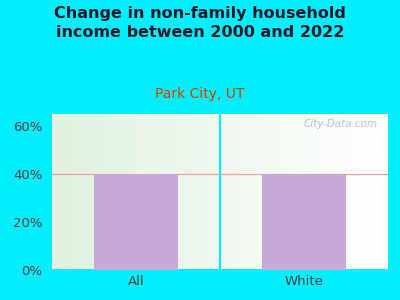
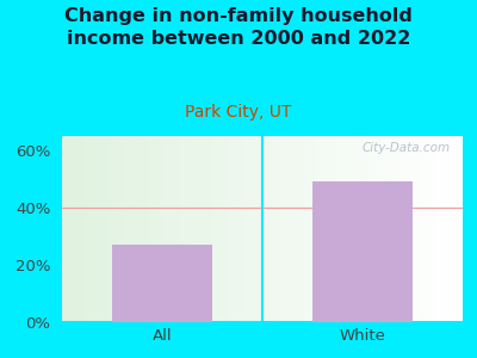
All: 40% -> 27%
White: 40% -> 49%
